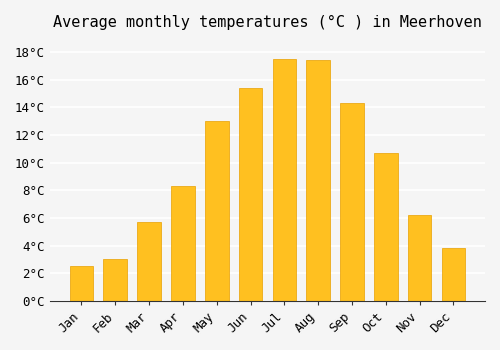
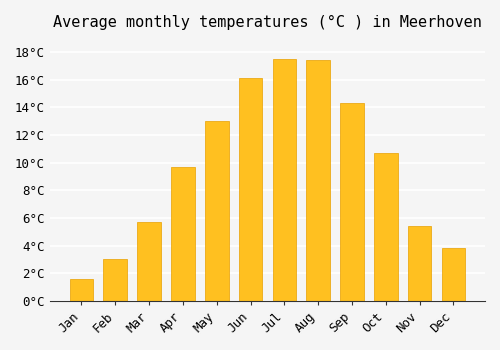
Jan: 2.5°C -> 1.6°C
Apr: 8.3°C -> 9.7°C
Jun: 15.4°C -> 16.1°C
Nov: 6.2°C -> 5.4°C
